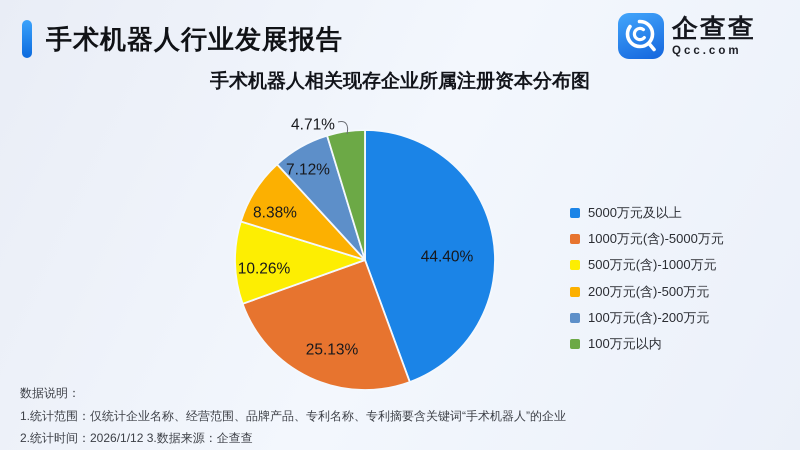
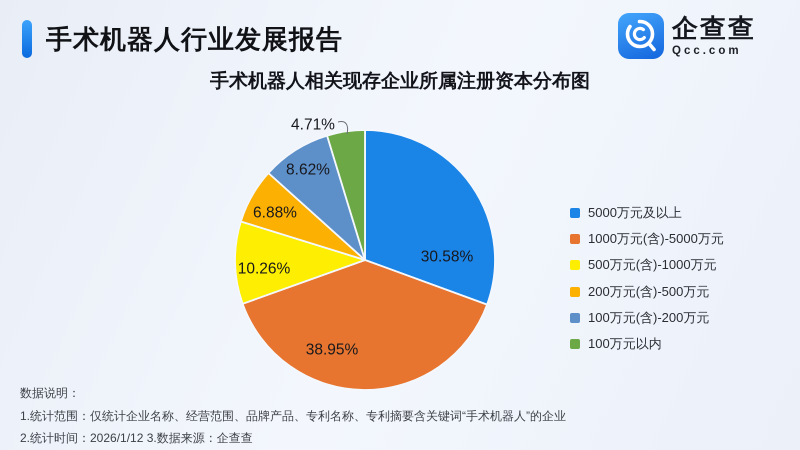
5000万元及以上: 44.40% -> 30.58%
1000万元(含)-5000万元: 25.13% -> 38.95%
200万元(含)-500万元: 8.38% -> 6.88%
100万元(含)-200万元: 7.12% -> 8.62%
